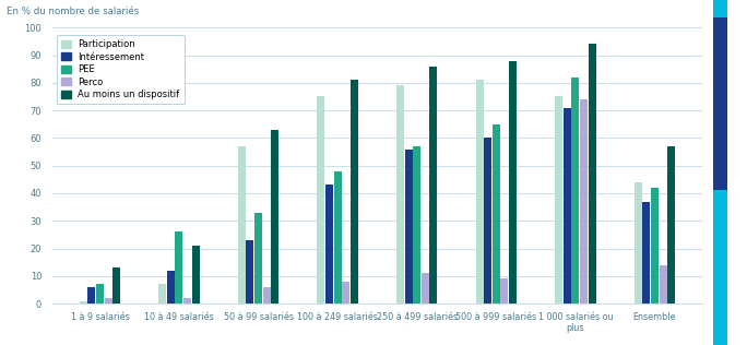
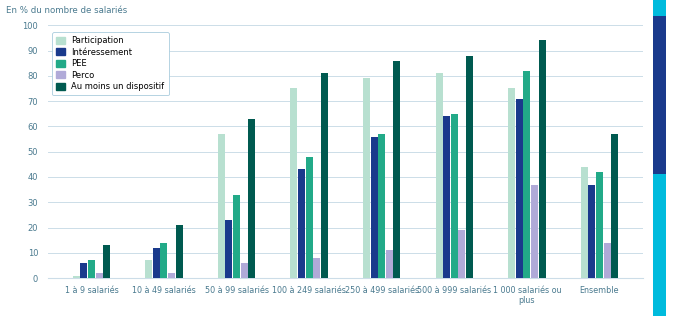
PEE/10 à 49 salariés: 26 -> 14
Intéressement/500 à 999 salariés: 60 -> 64
Perco/500 à 999 salariés: 9 -> 19
Perco/1 000 salariés ou plus: 74 -> 37
